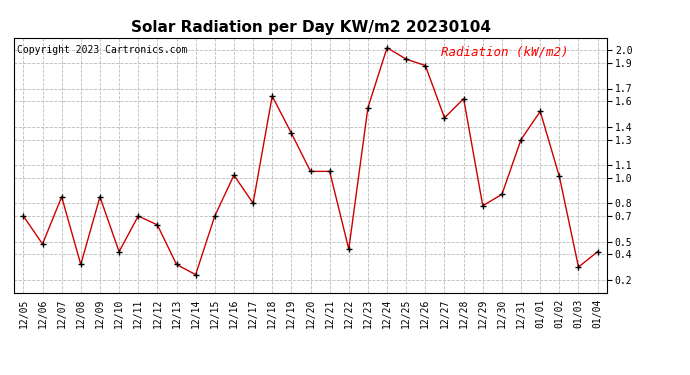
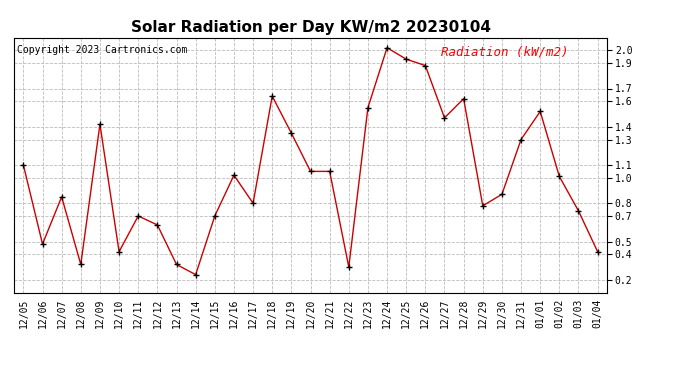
12/05: 0.70 -> 1.10
12/09: 0.85 -> 1.42
12/22: 0.44 -> 0.30
01/03: 0.30 -> 0.74
